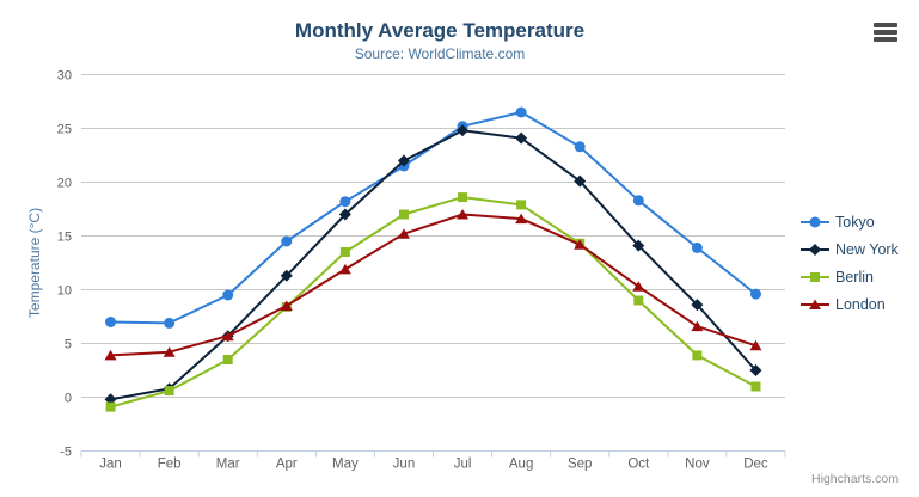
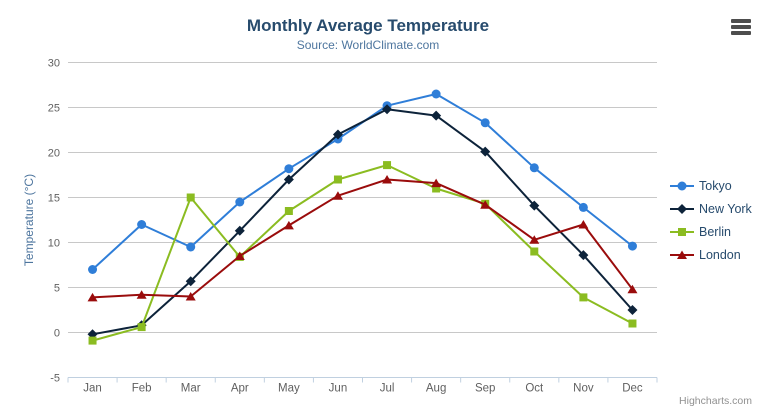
Tokyo/Feb: 7 -> 12
Berlin/Mar: 4 -> 15
London/Mar: 6 -> 4
Berlin/Aug: 18 -> 16
London/Nov: 7 -> 12
